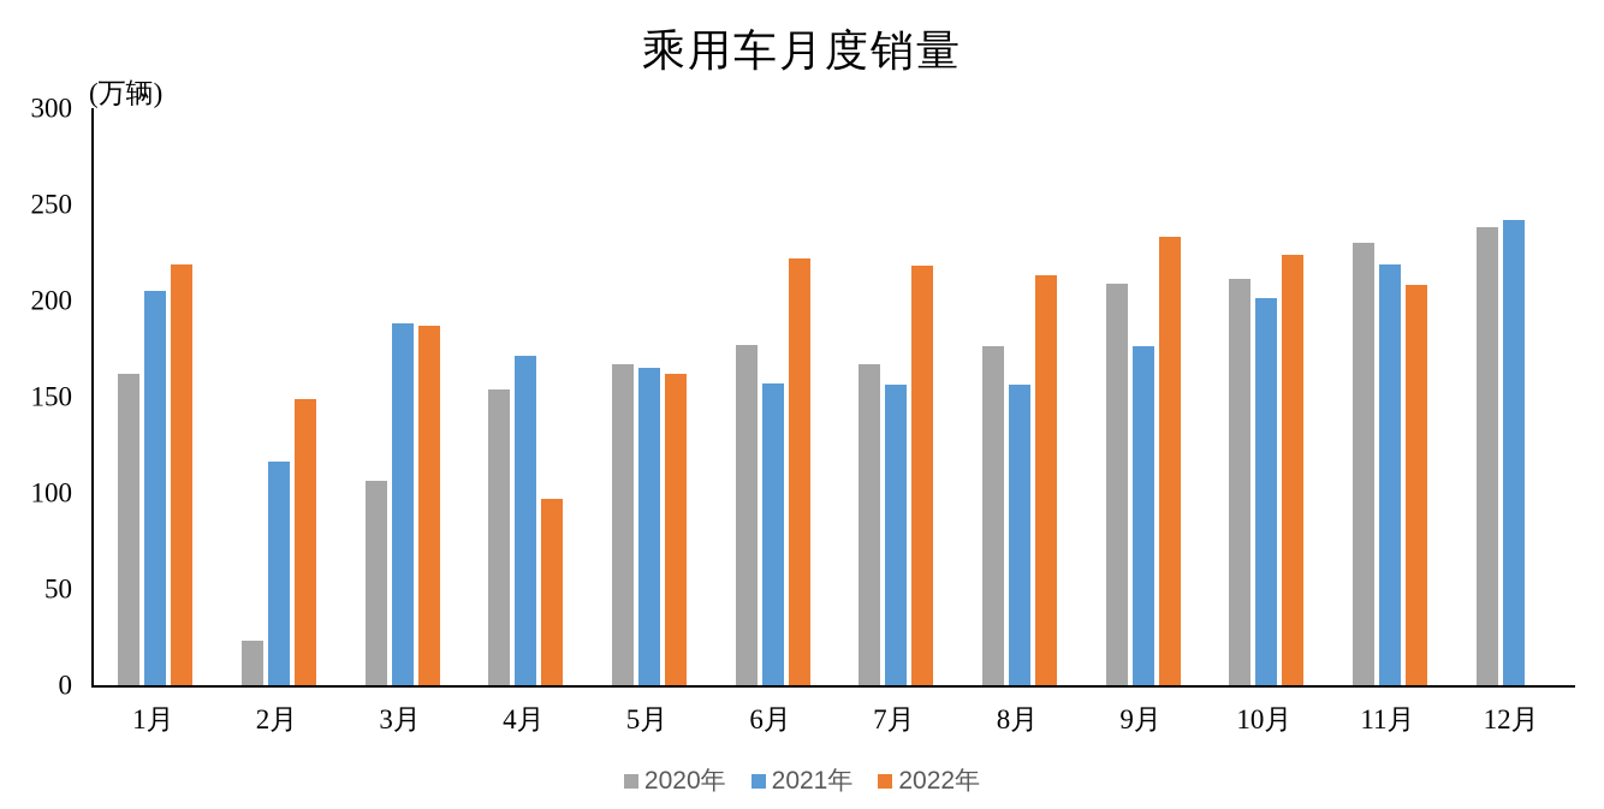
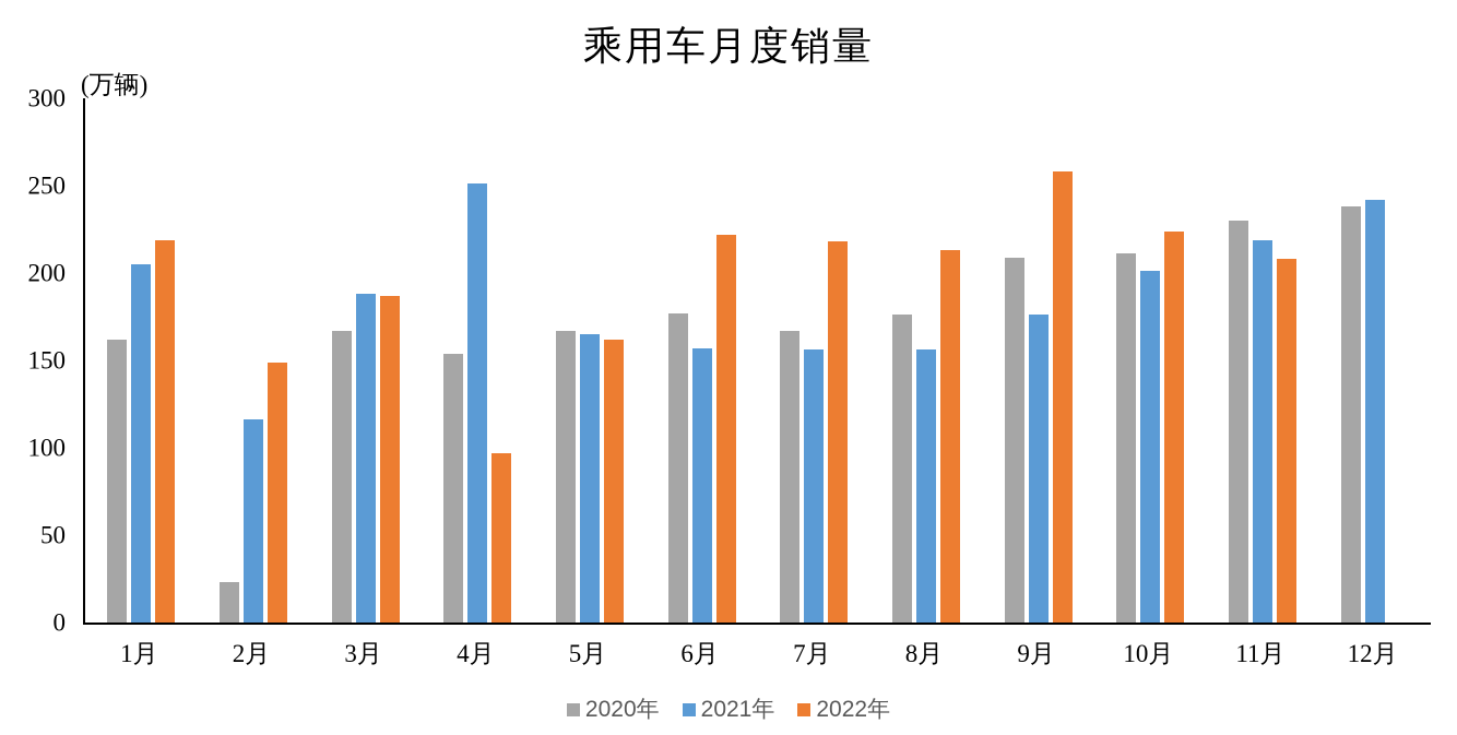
2020年/3月: 106 -> 167
2021年/4月: 171 -> 251
2022年/9月: 233 -> 258
